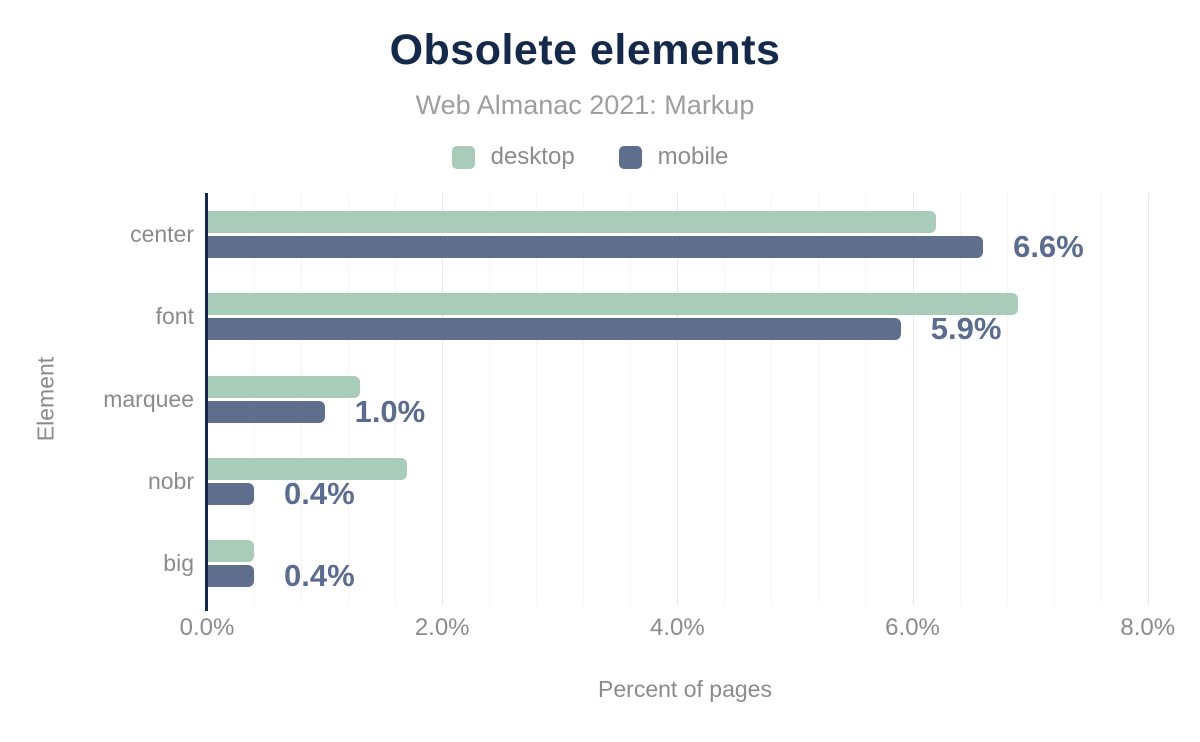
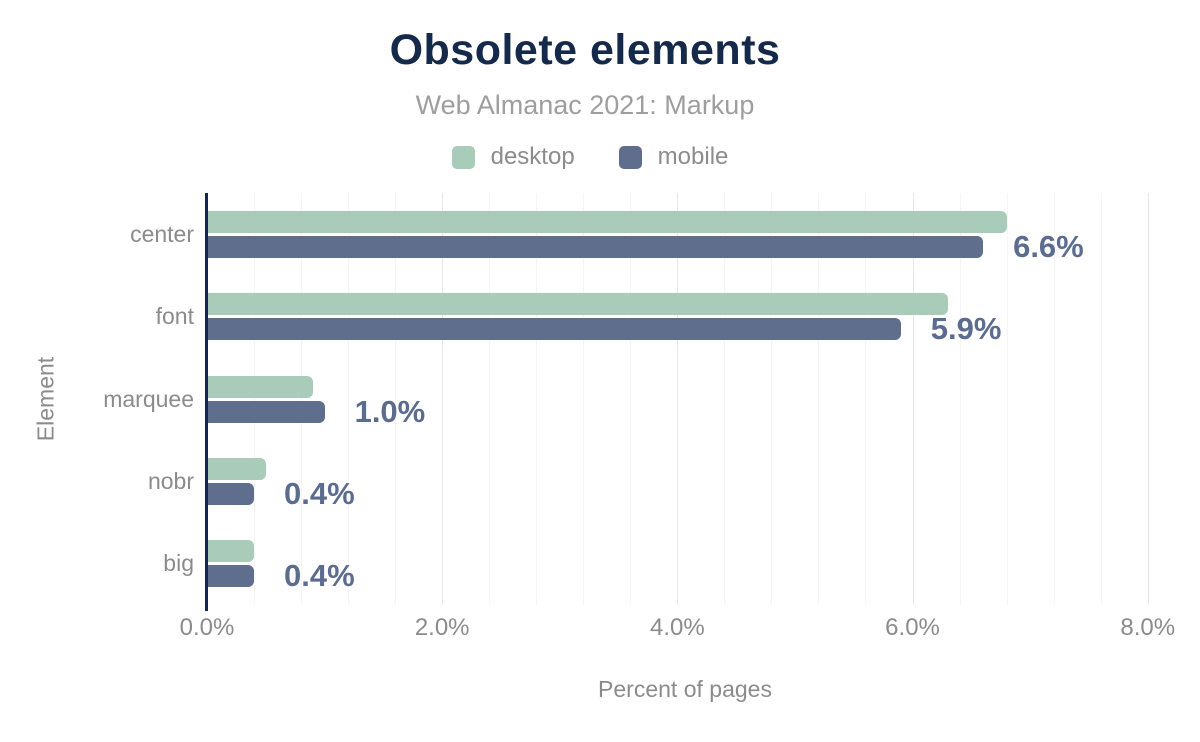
desktop/center: 6.2% -> 6.8%
desktop/font: 6.9% -> 6.3%
desktop/marquee: 1.3% -> 0.9%
desktop/nobr: 1.7% -> 0.5%
